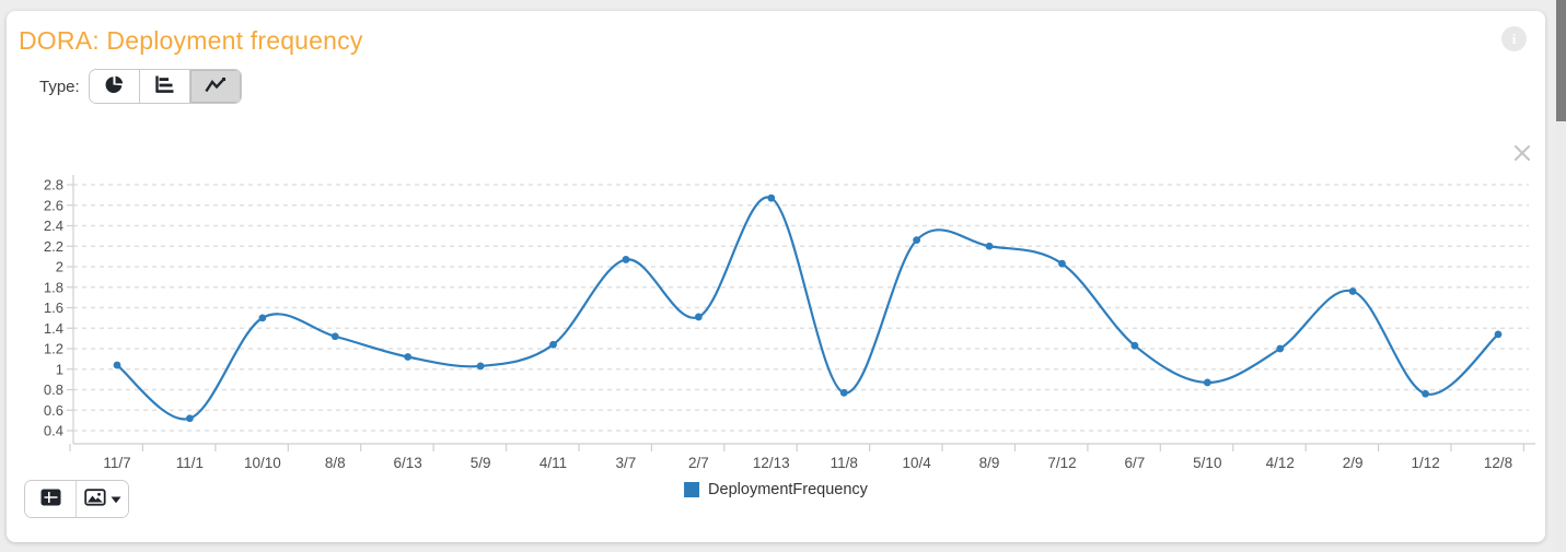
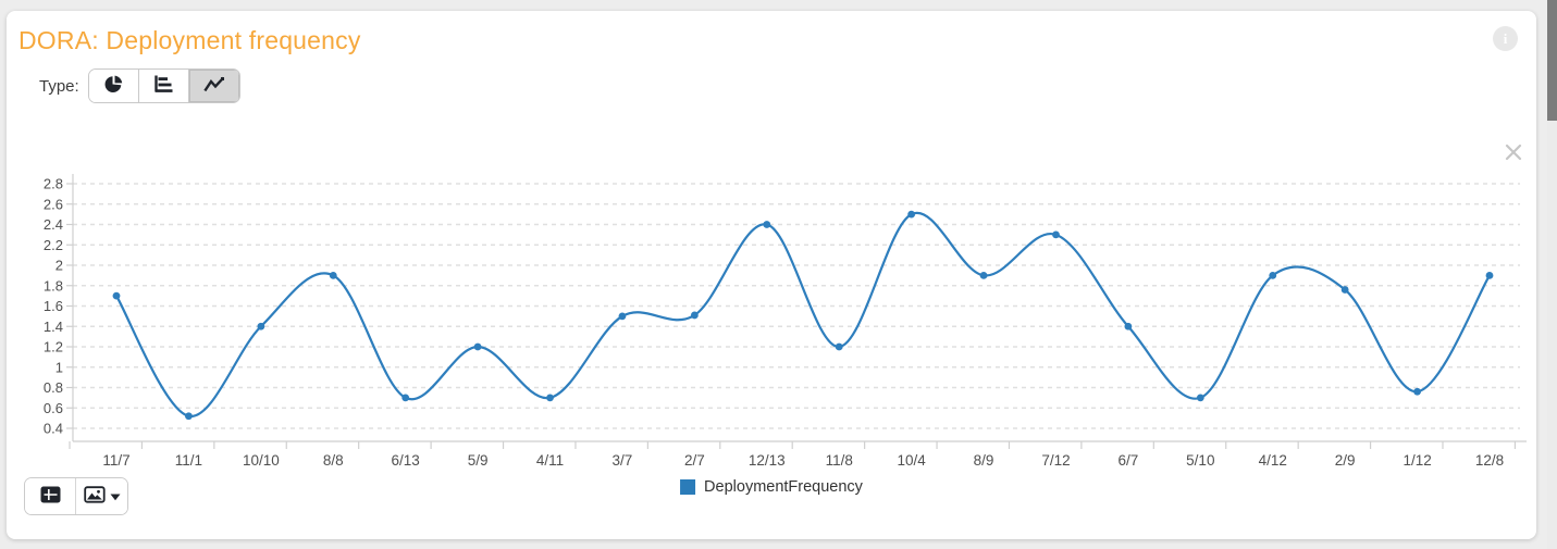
11/7: 1.0 -> 1.7
10/10: 1.5 -> 1.4
8/8: 1.3 -> 1.9
6/13: 1.1 -> 0.7
5/9: 1.0 -> 1.2
4/11: 1.2 -> 0.7
3/7: 2.1 -> 1.5
12/13: 2.7 -> 2.4
11/8: 0.8 -> 1.2
10/4: 2.3 -> 2.5
8/9: 2.2 -> 1.9
7/12: 2.0 -> 2.3
6/7: 1.2 -> 1.4
5/10: 0.9 -> 0.7
4/12: 1.2 -> 1.9
12/8: 1.3 -> 1.9
